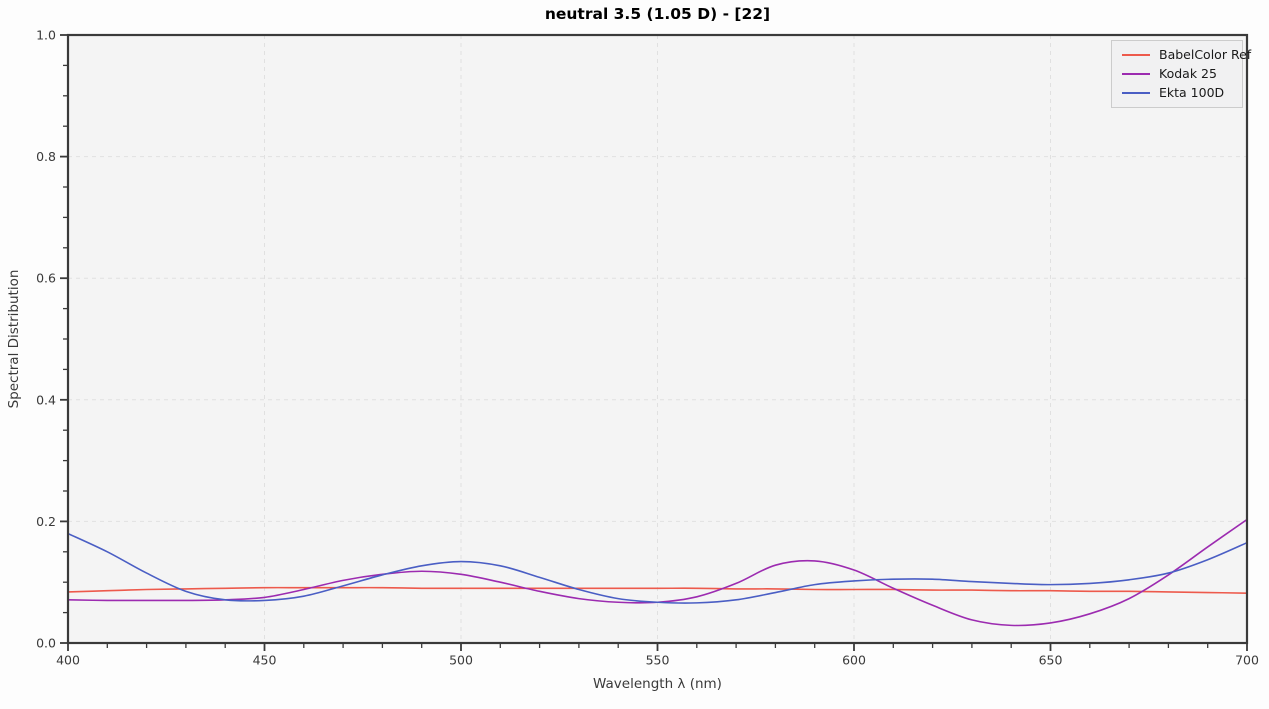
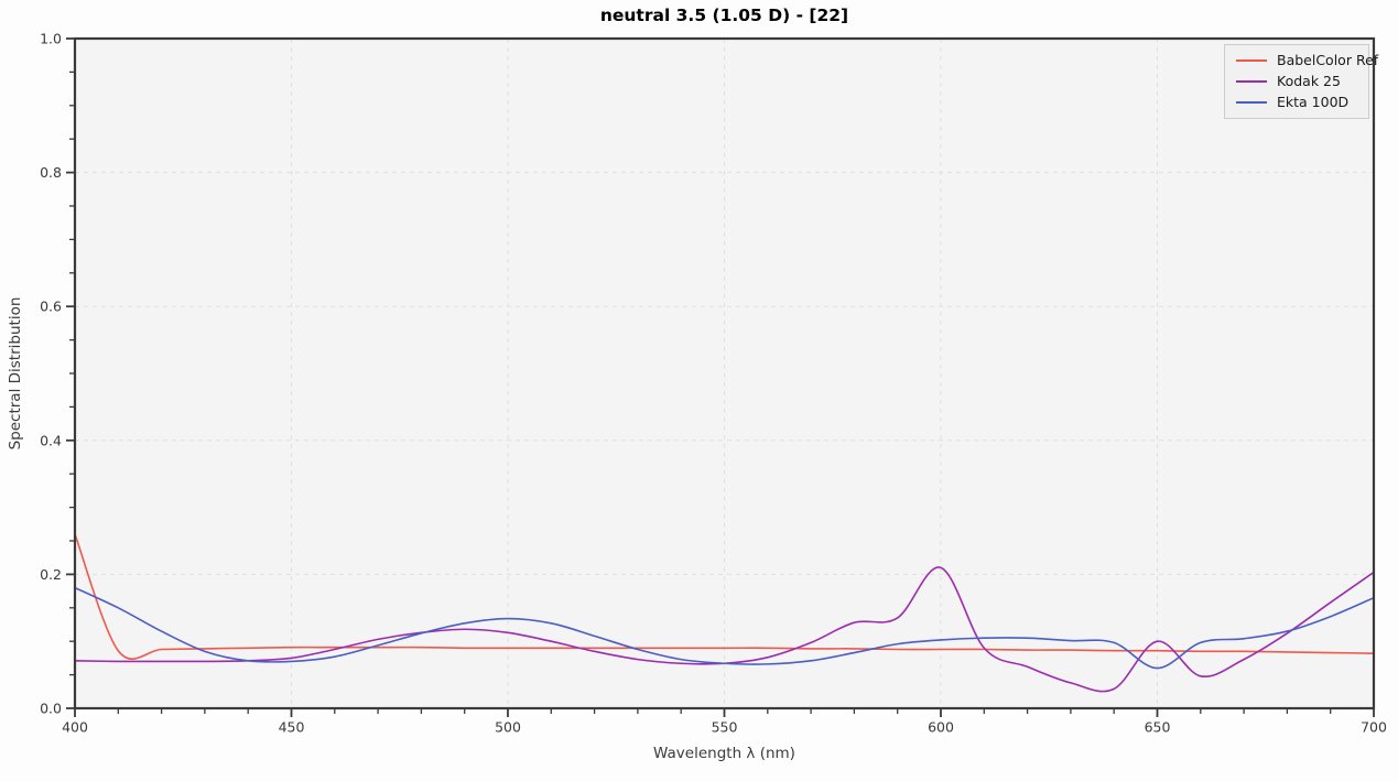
BabelColor Ref/400: 0.08 -> 0.26
Kodak 25/600: 0.12 -> 0.21
Kodak 25/650: 0.03 -> 0.10
Ekta 100D/650: 0.10 -> 0.06
